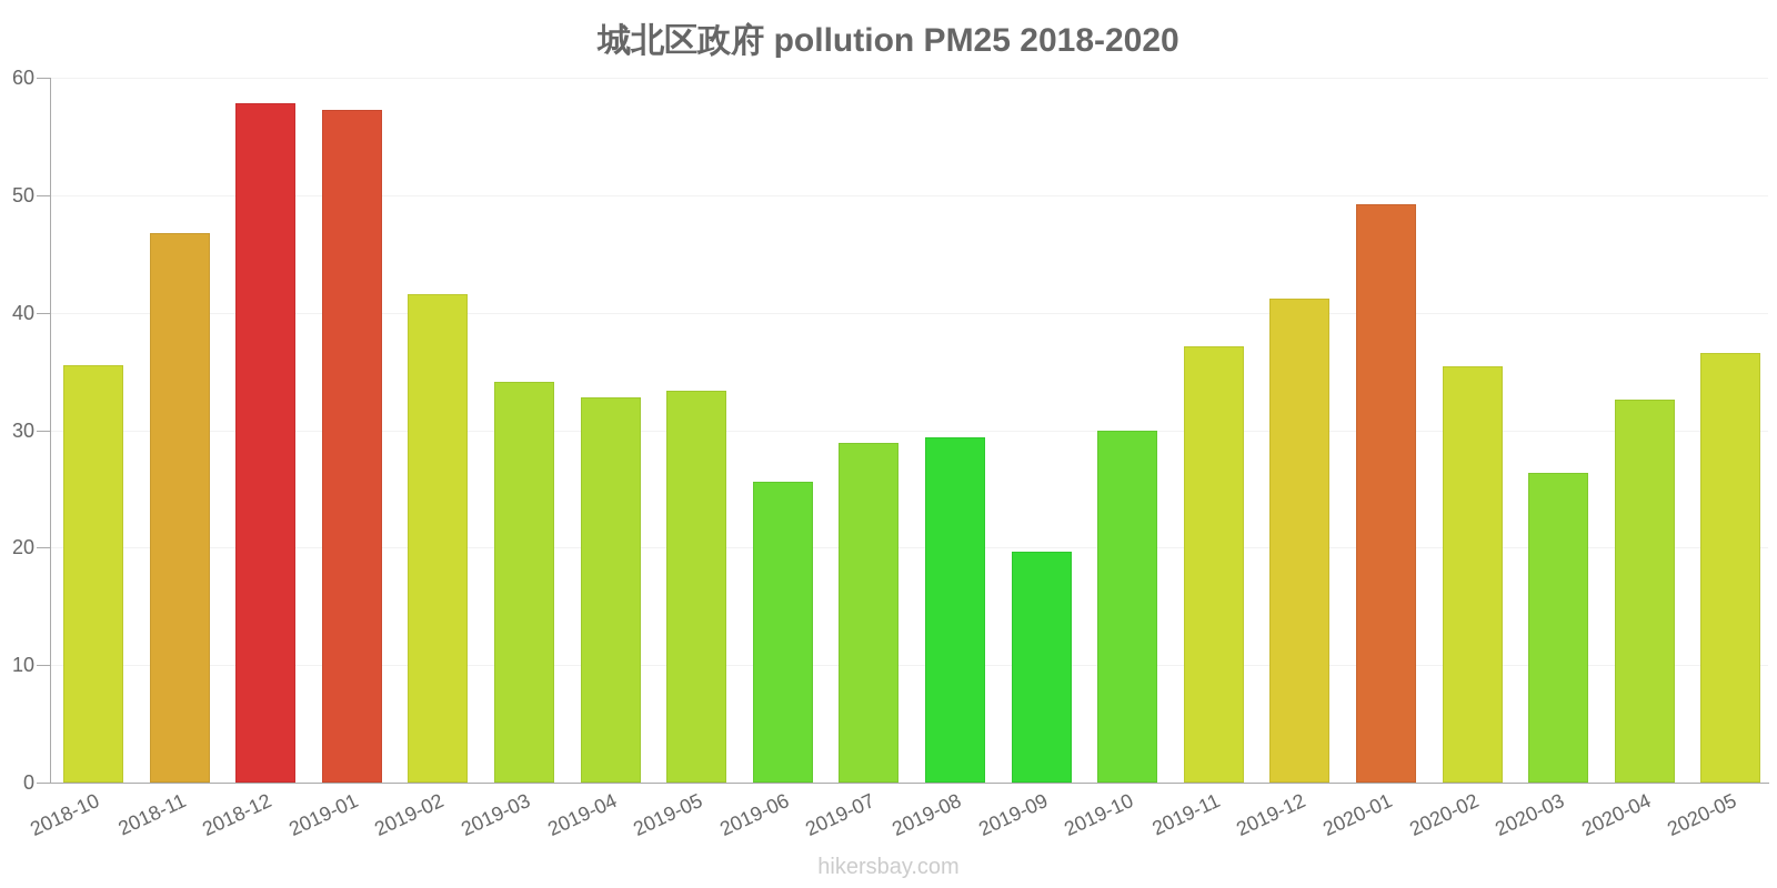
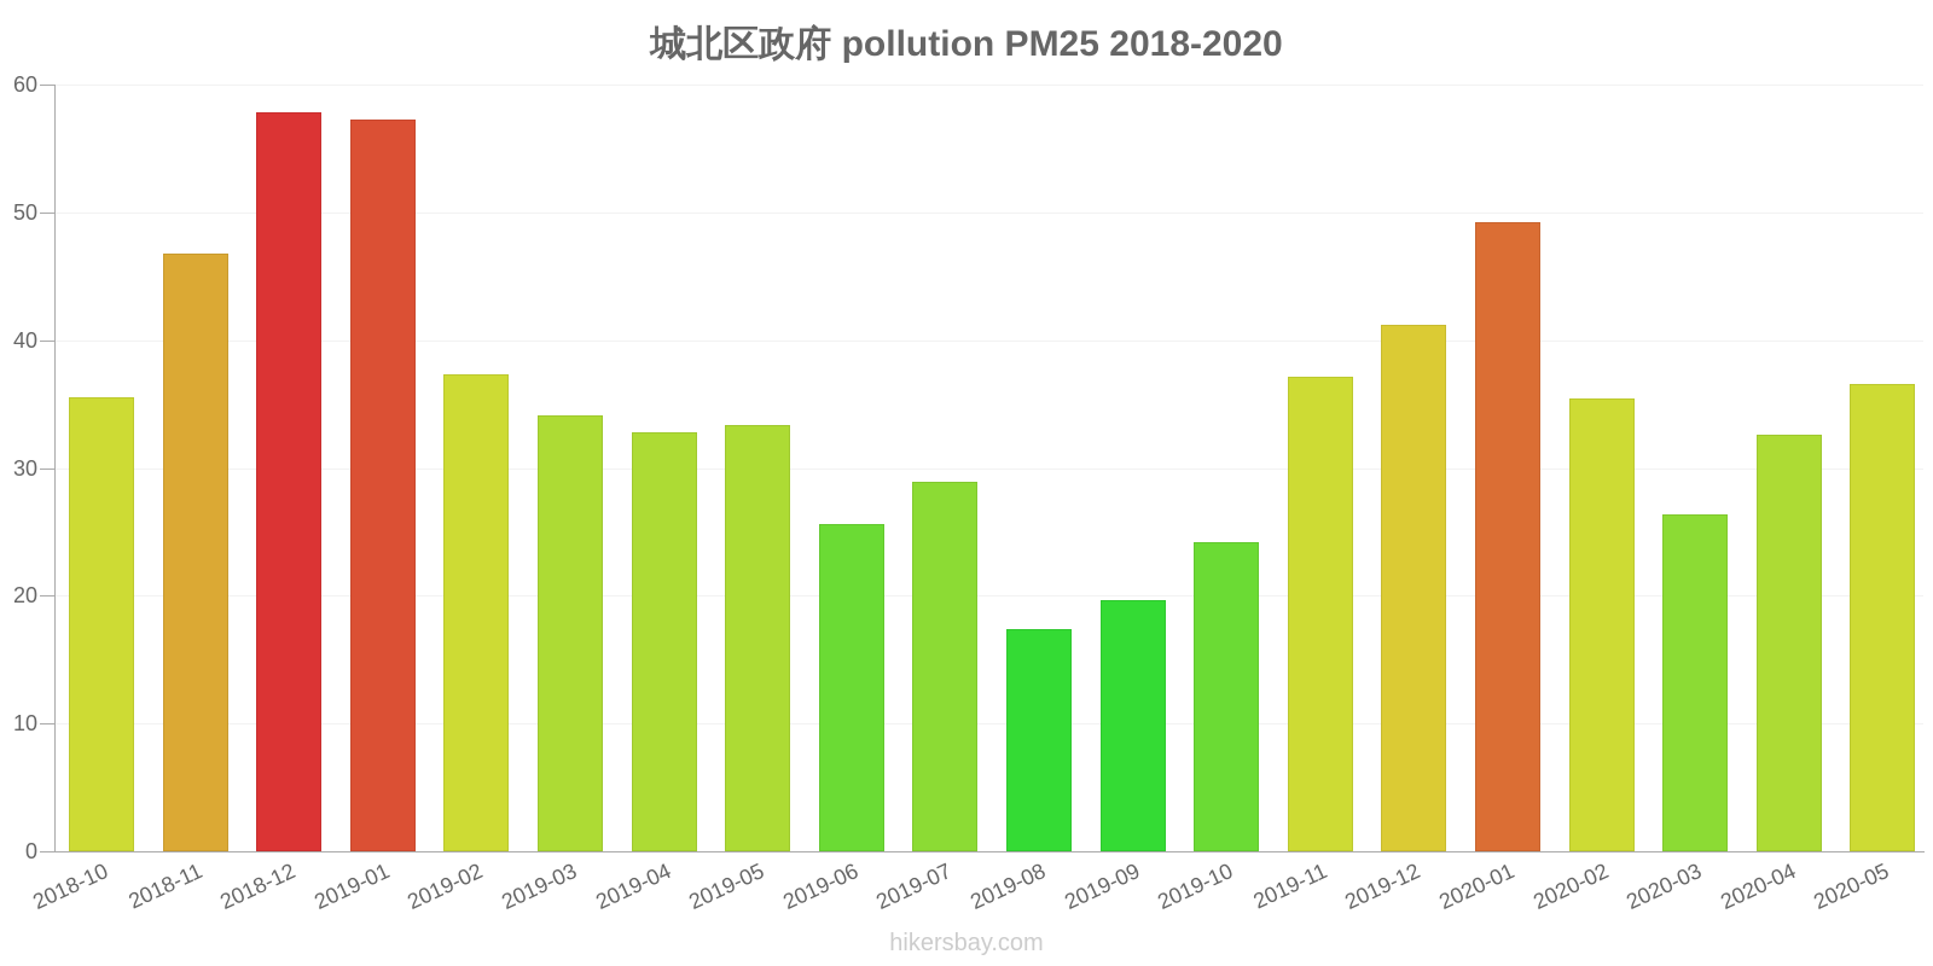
2019-02: 41.6 -> 37.3
2019-08: 29.4 -> 17.4
2019-10: 30.0 -> 24.2
